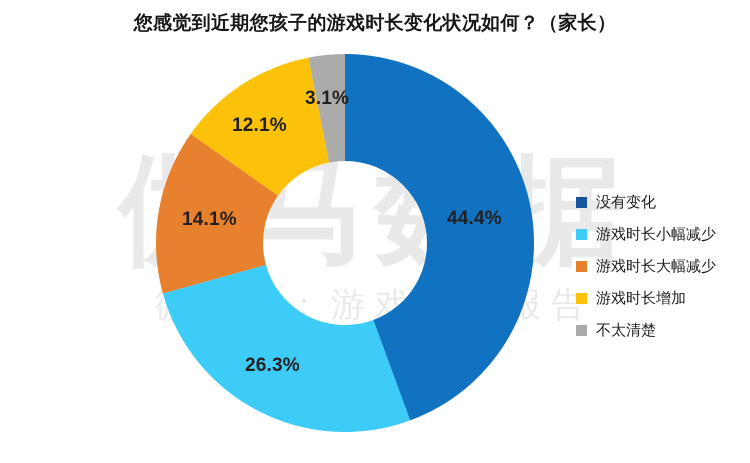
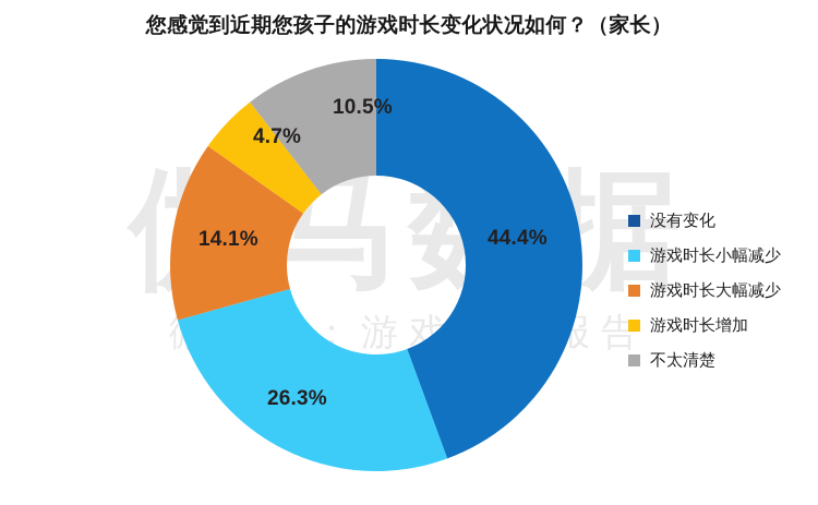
游戏时长增加: 12.1% -> 4.7%
不太清楚: 3.1% -> 10.5%
